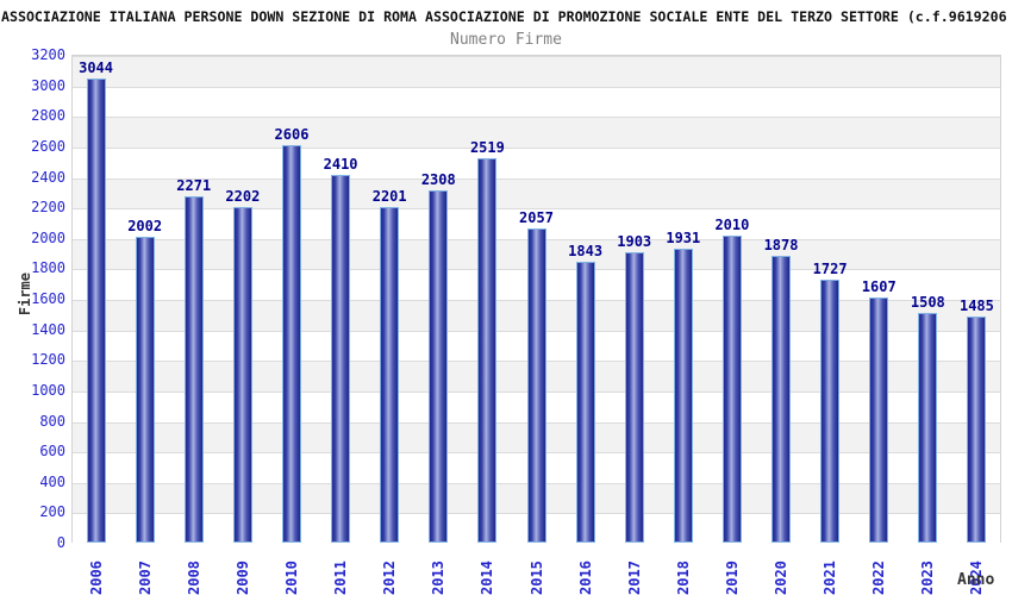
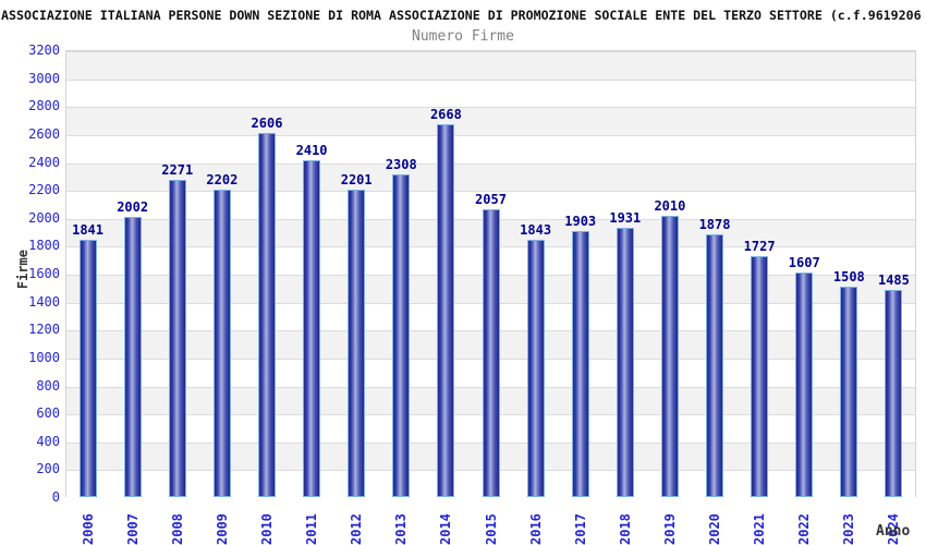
2006: 3044 -> 1841
2014: 2519 -> 2668
